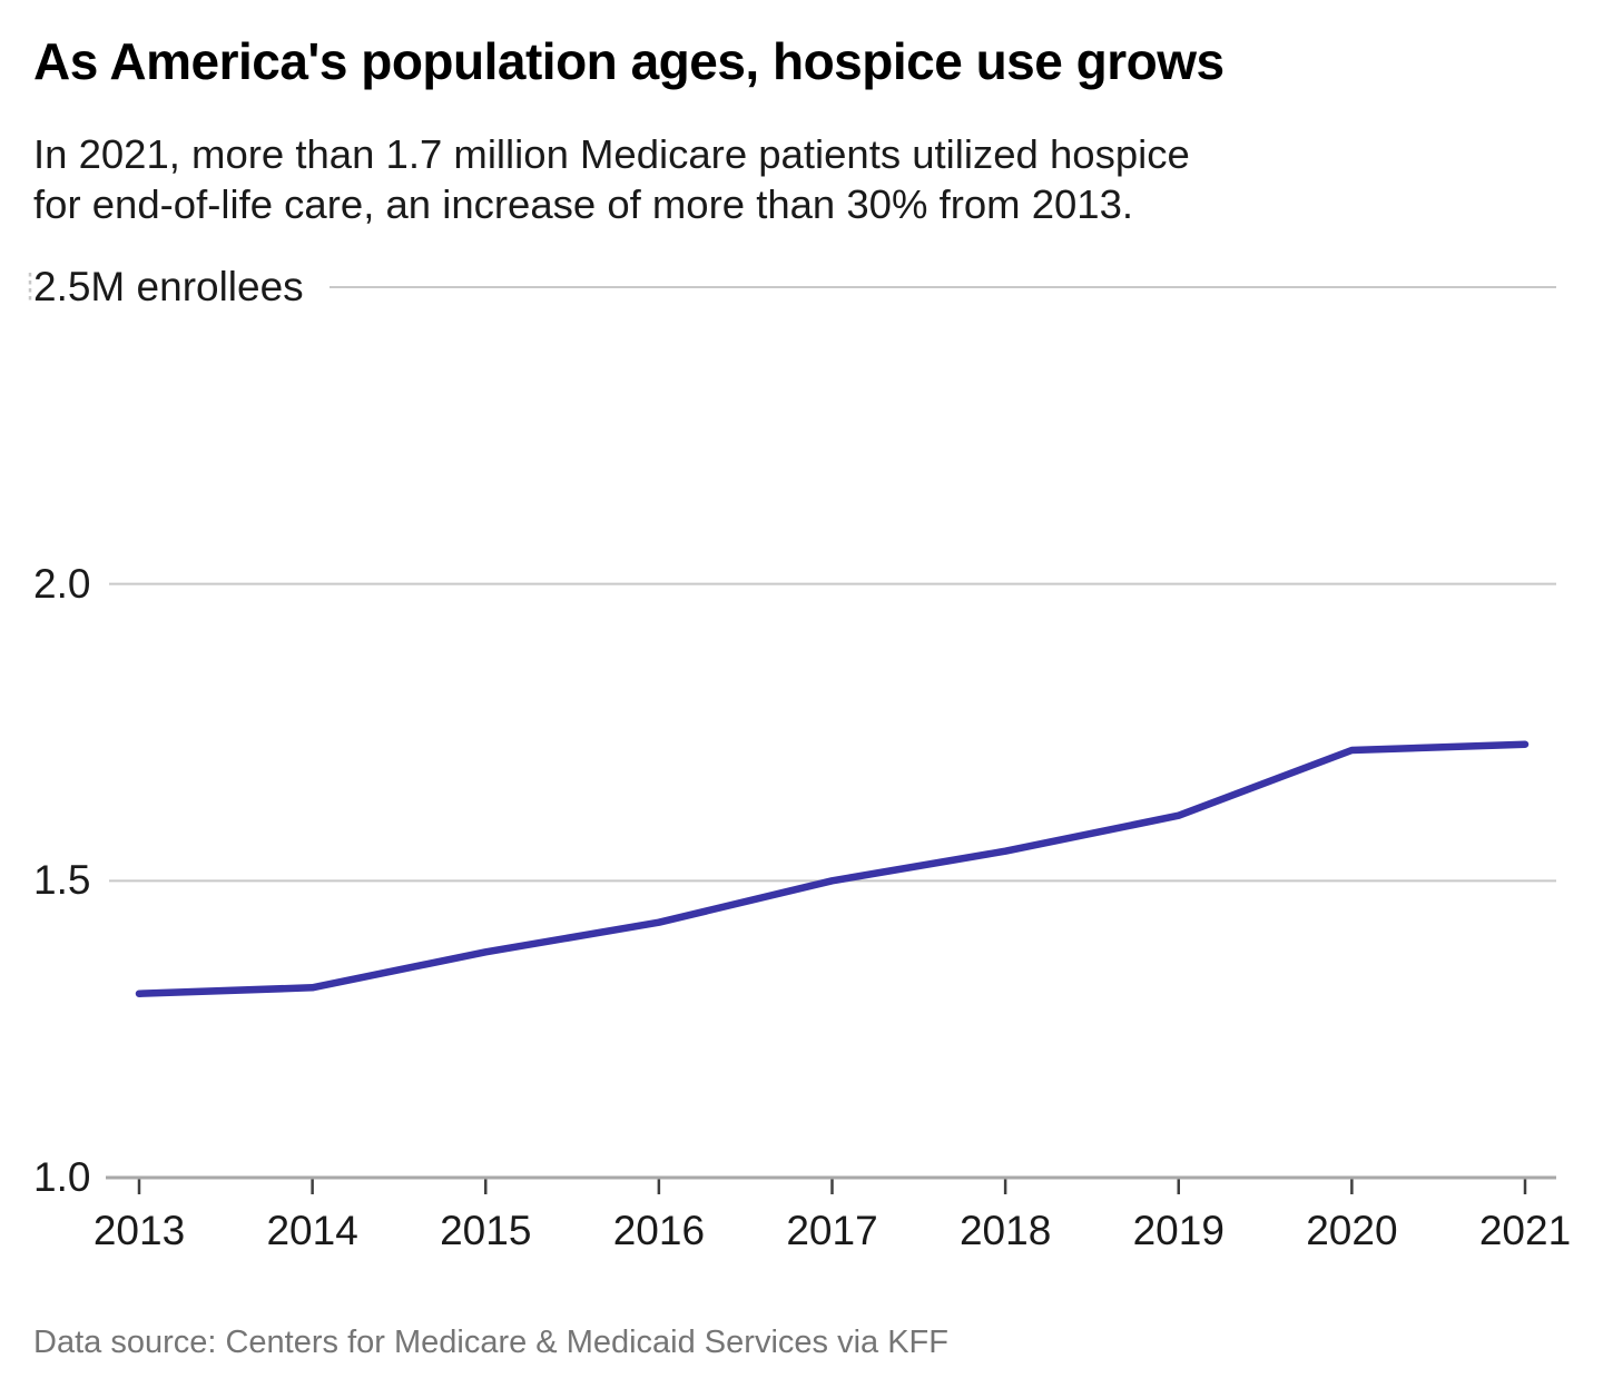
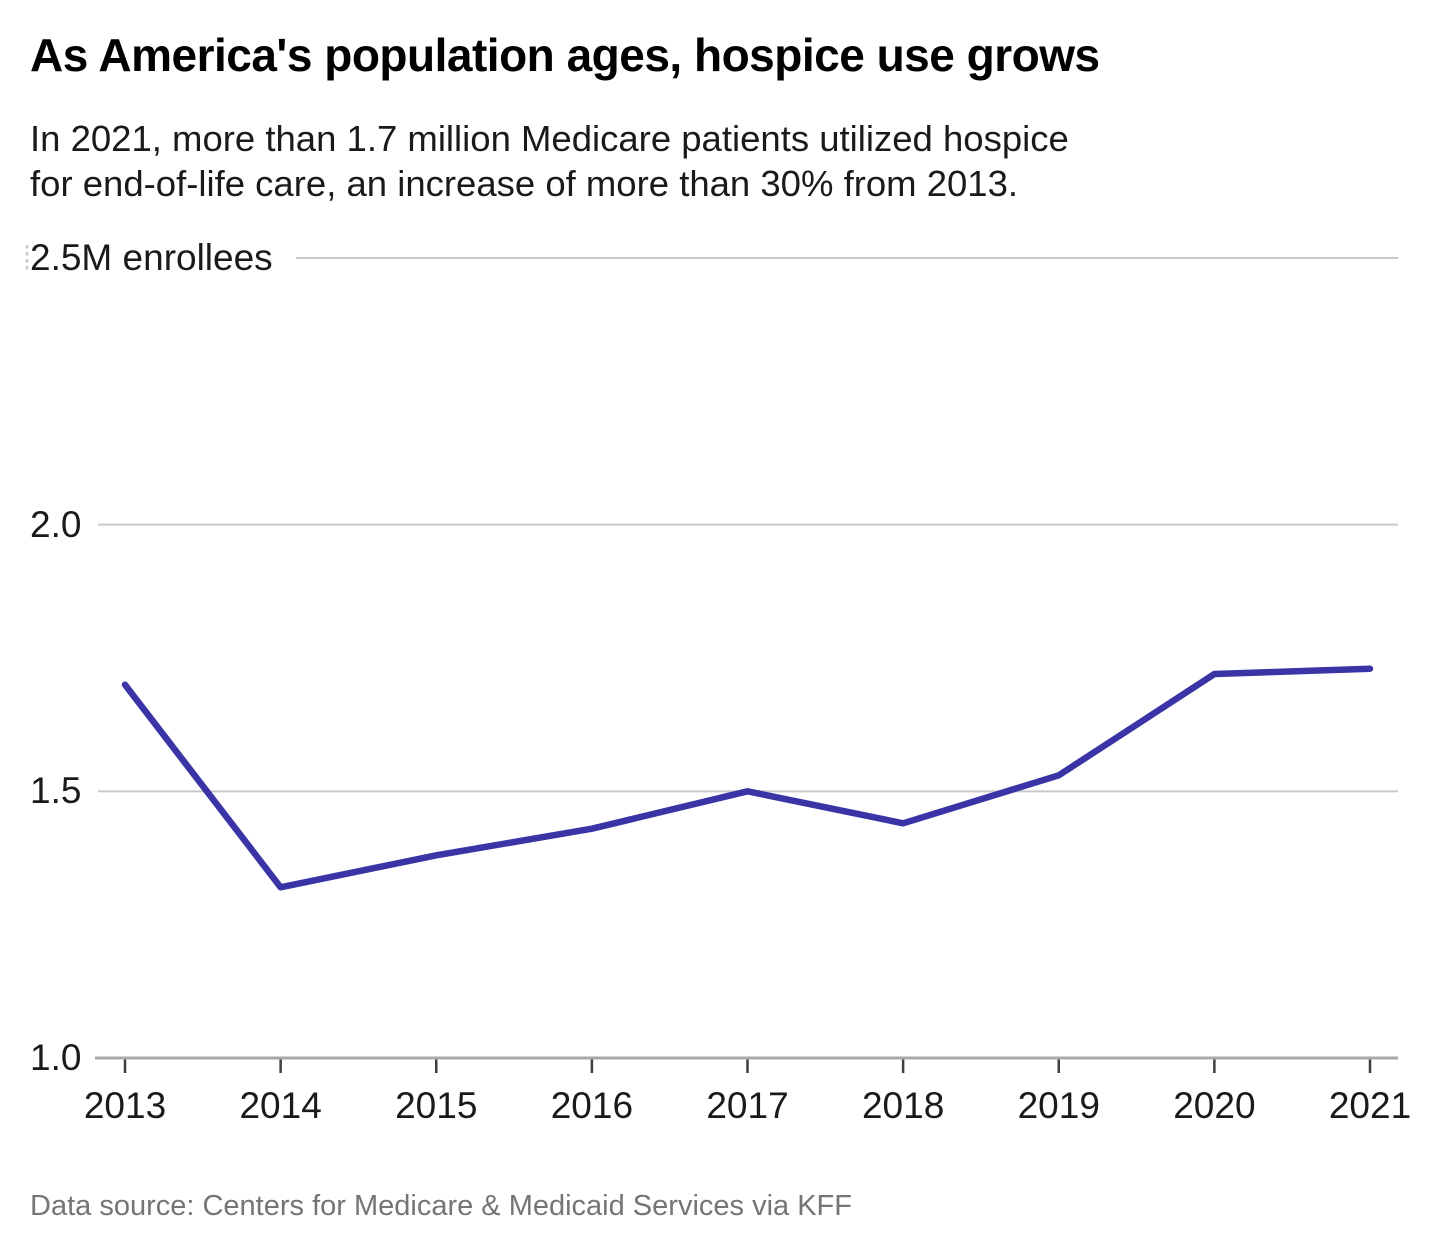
2013: 1.31 -> 1.70
2018: 1.55 -> 1.44
2019: 1.61 -> 1.53
